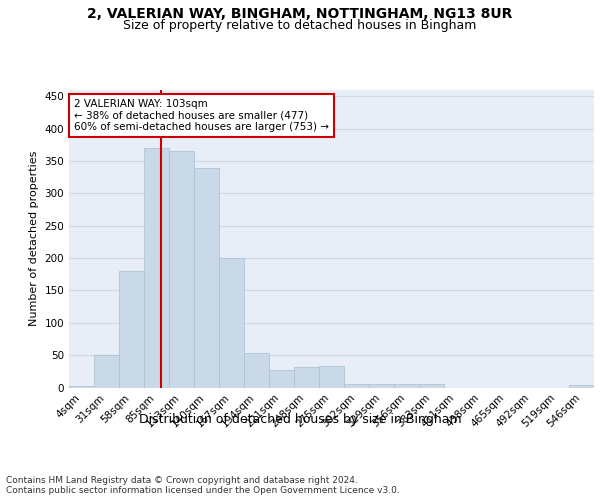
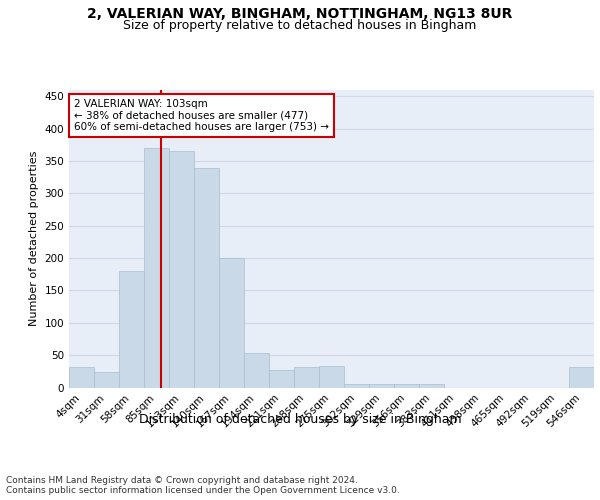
4sqm: 3 -> 32
31sqm: 50 -> 24
546sqm: 4 -> 32
